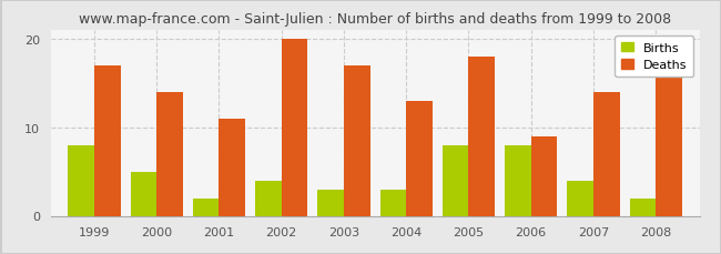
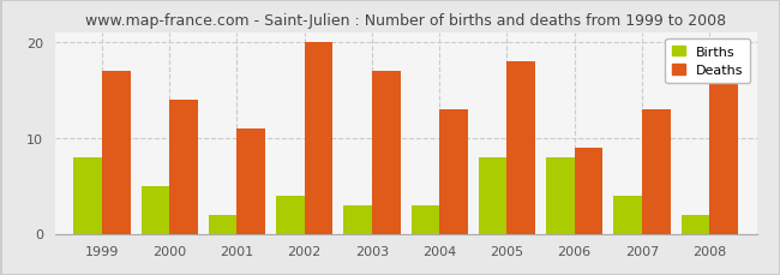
Deaths/2007: 14 -> 13
